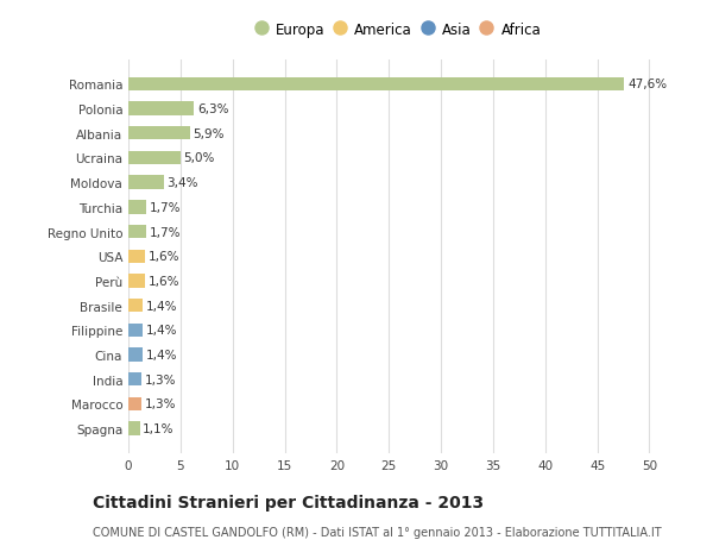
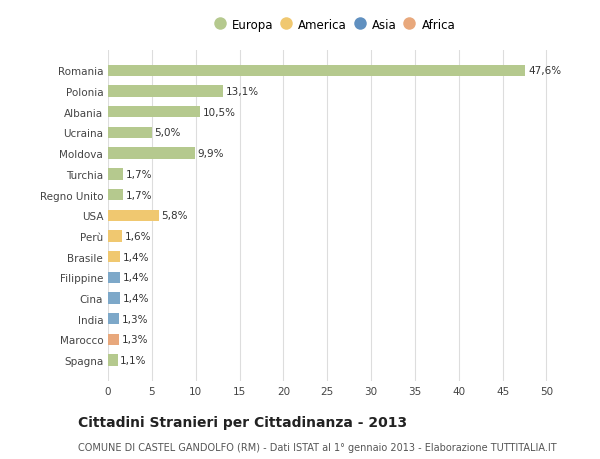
Polonia: 6,3% -> 13,1%
Albania: 5,9% -> 10,5%
Moldova: 3,4% -> 9,9%
USA: 1,6% -> 5,8%
